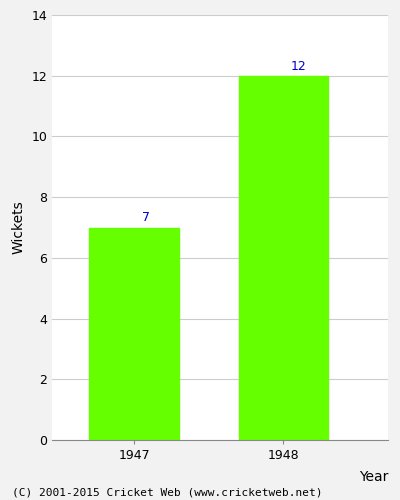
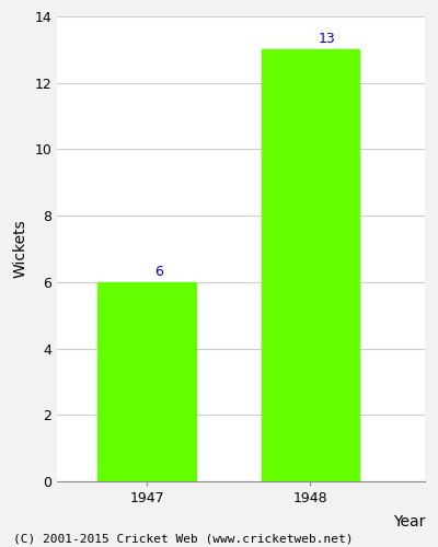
1947: 7 -> 6
1948: 12 -> 13
